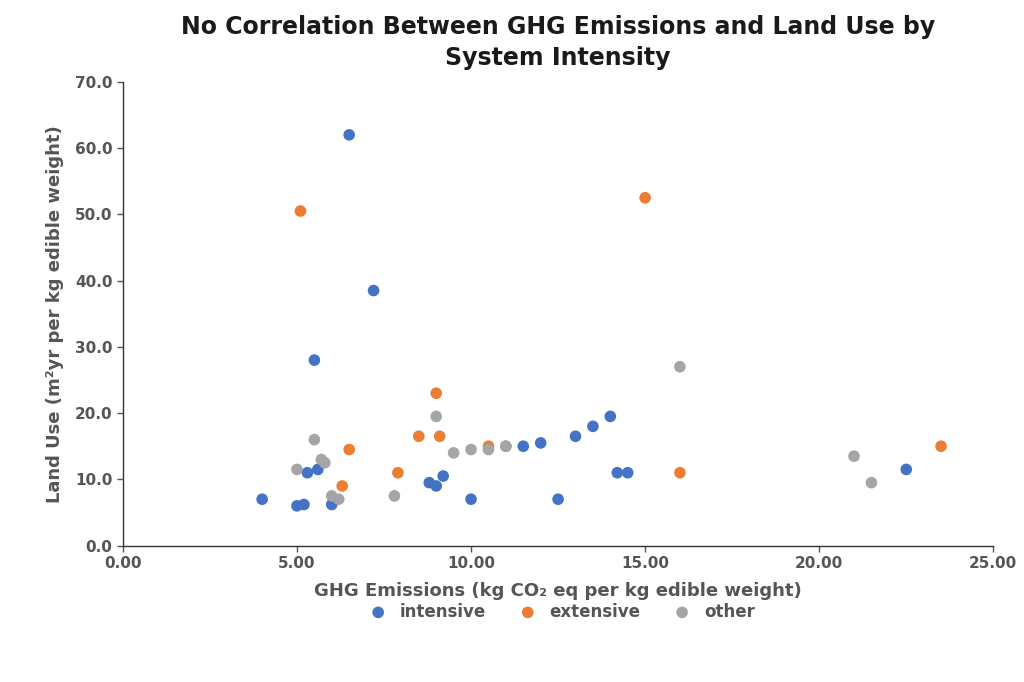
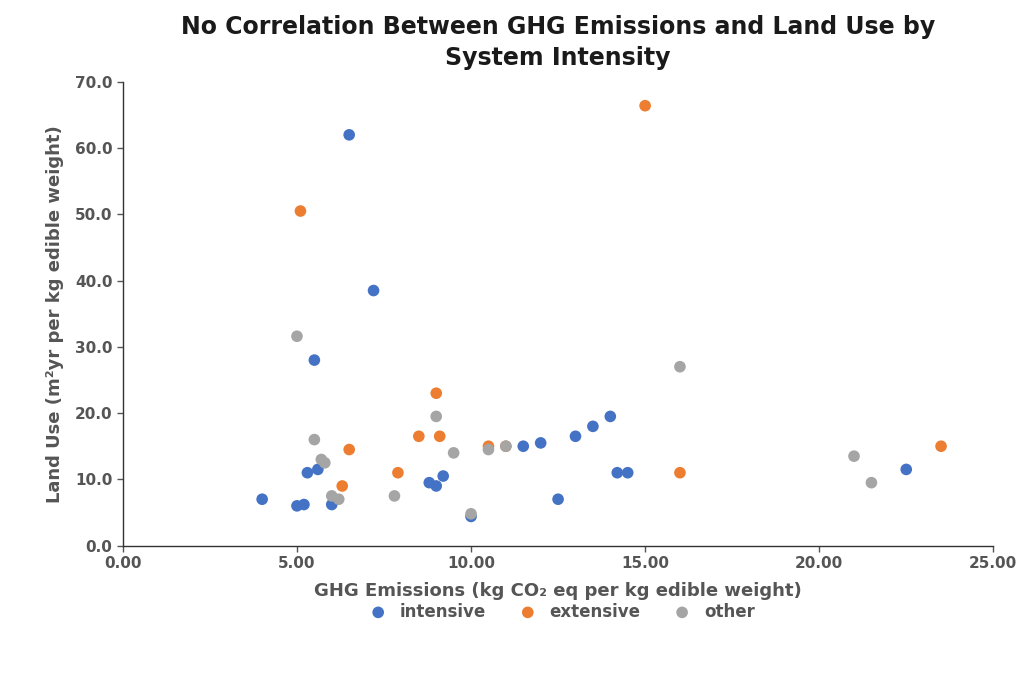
other/5.00: 11.5 -> 31.6
intensive/10.00: 7.0 -> 4.4
other/10.00: 14.5 -> 4.8
extensive/15.00: 52.5 -> 66.4
